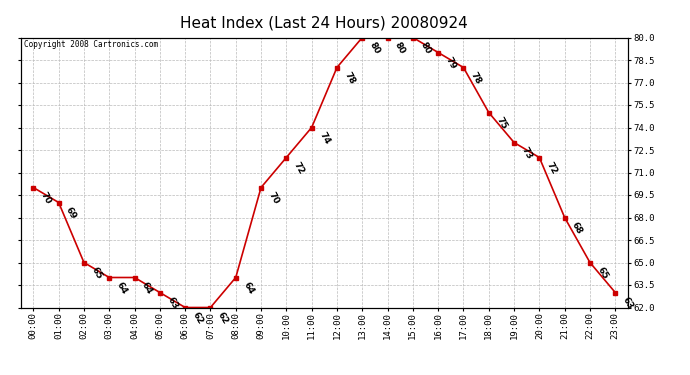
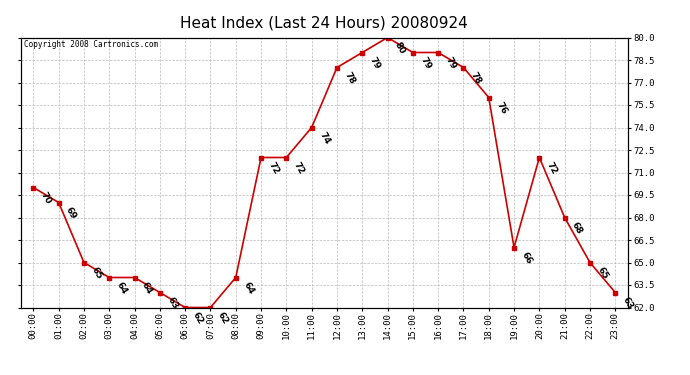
09:00: 70 -> 72
13:00: 80 -> 79
15:00: 80 -> 79
18:00: 75 -> 76
19:00: 73 -> 66
